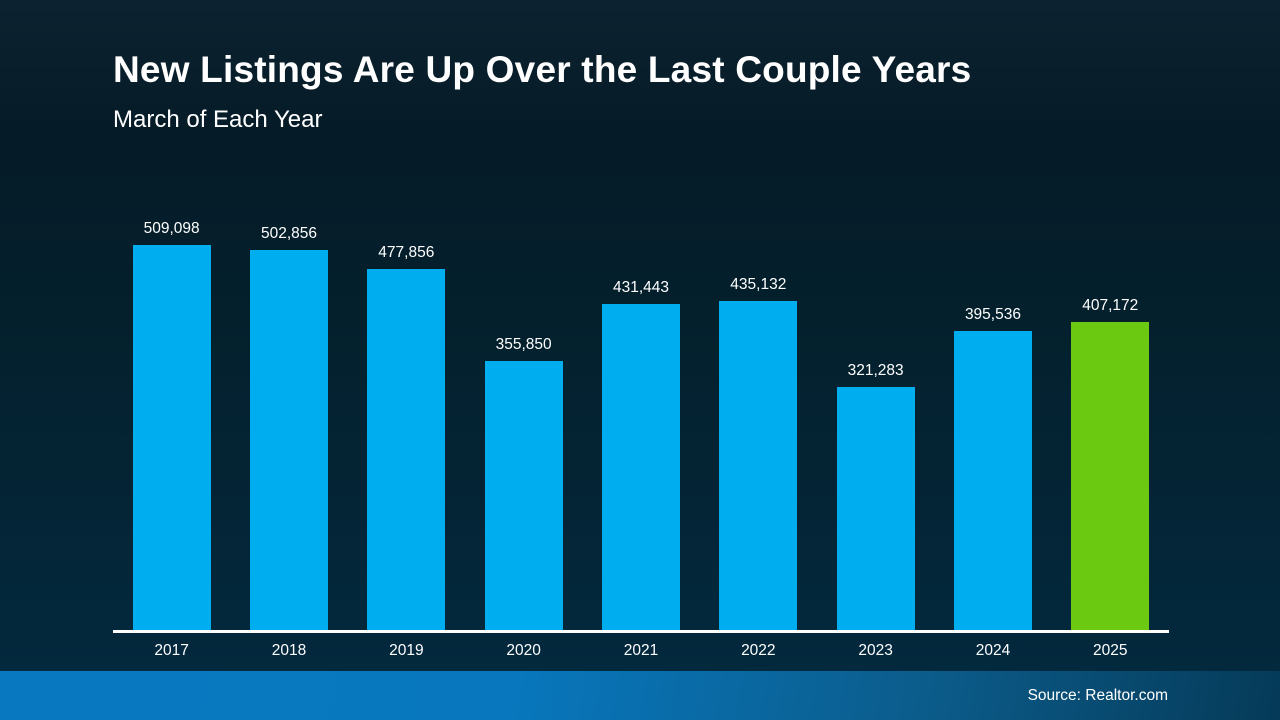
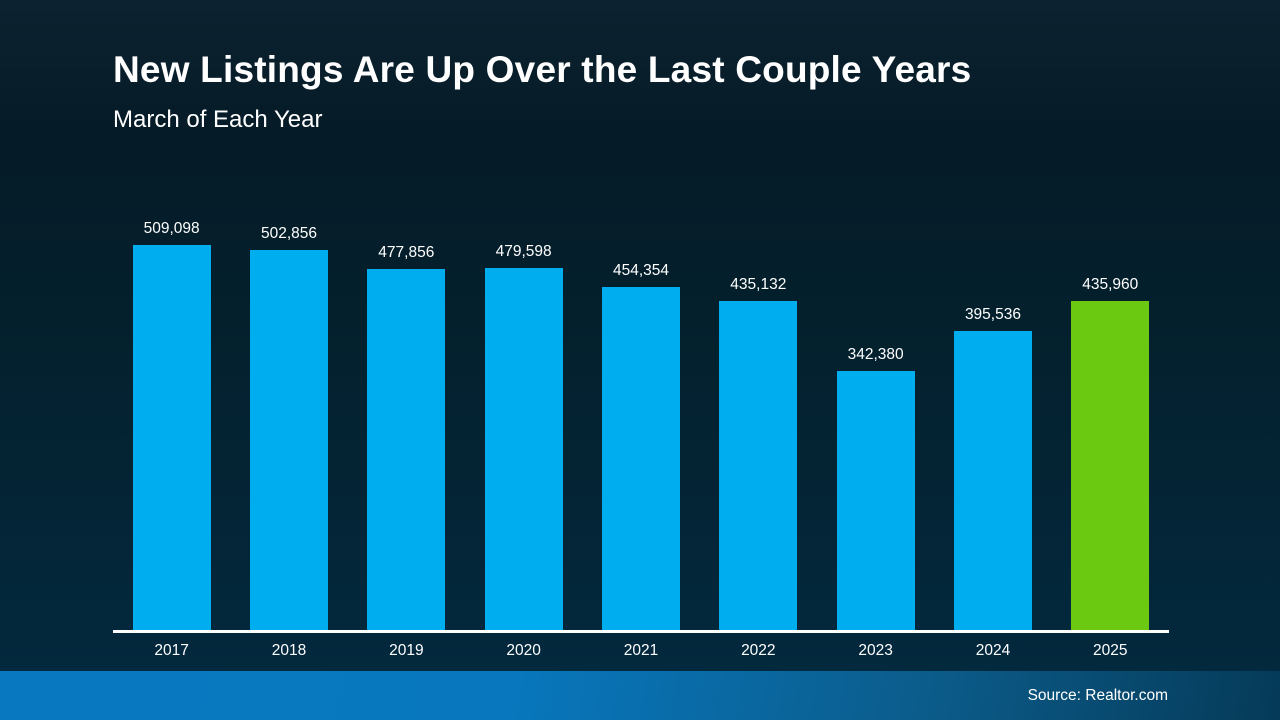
2020: 355,850 -> 479,598
2021: 431,443 -> 454,354
2023: 321,283 -> 342,380
2025: 407,172 -> 435,960
